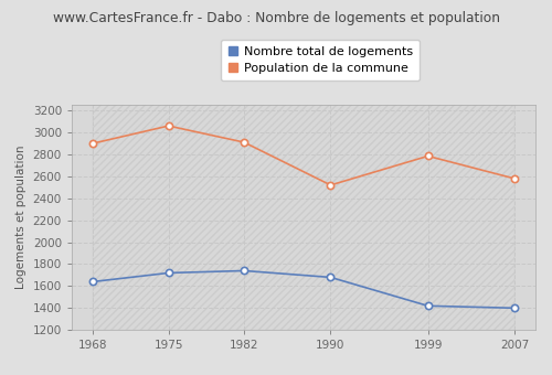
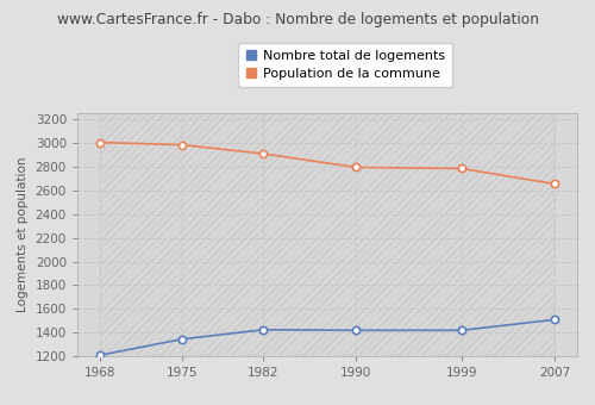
Nombre total de logements/1968: 1640 -> 1210
Population de la commune/1968: 2900 -> 3000
Nombre total de logements/1975: 1720 -> 1340
Population de la commune/1975: 3060 -> 2980
Nombre total de logements/1982: 1740 -> 1420
Nombre total de logements/1990: 1680 -> 1420
Population de la commune/1990: 2520 -> 2800
Nombre total de logements/2007: 1400 -> 1510
Population de la commune/2007: 2580 -> 2660
